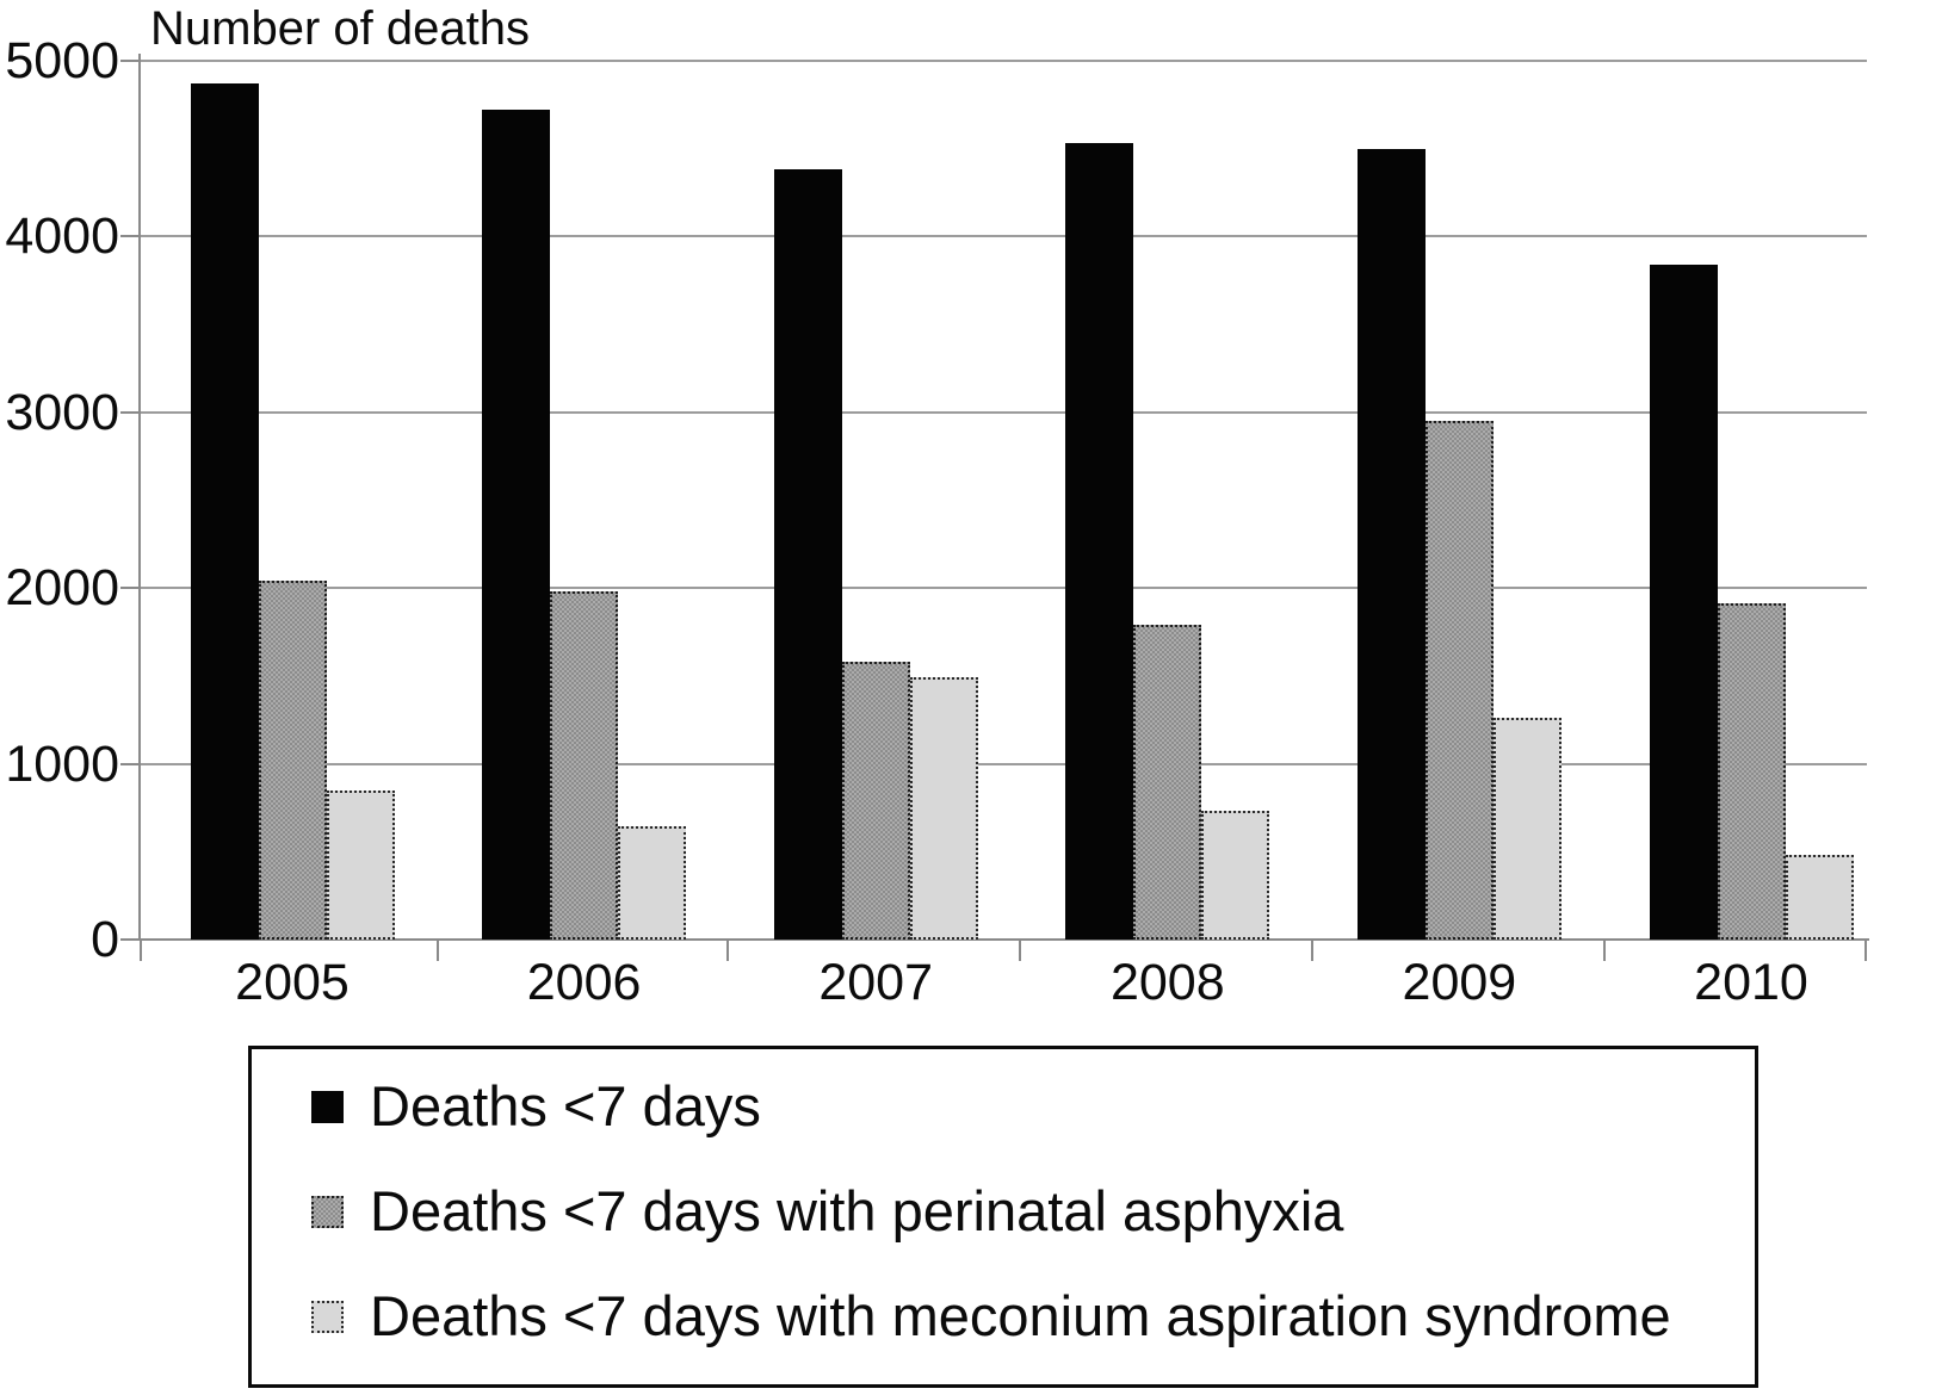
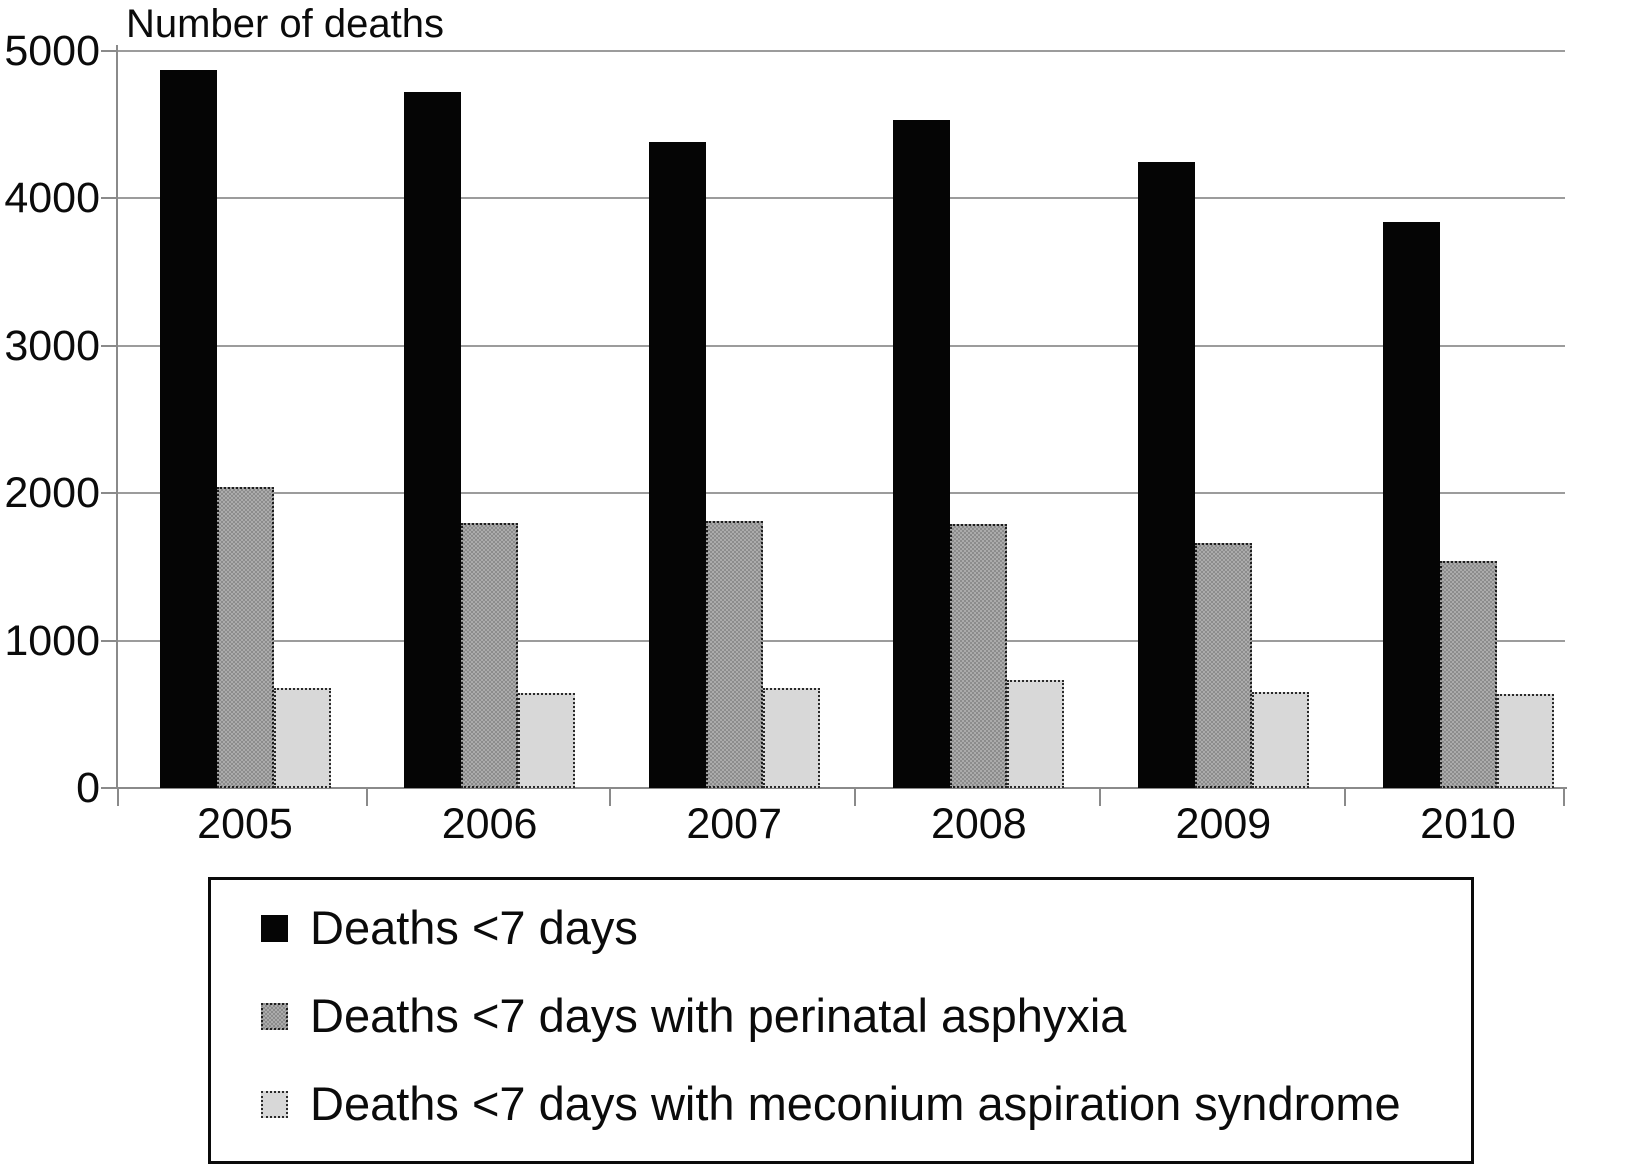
Deaths <7 days with meconium aspiration syndrome/2005: 850 -> 680
Deaths <7 days with perinatal asphyxia/2006: 1980 -> 1800
Deaths <7 days with perinatal asphyxia/2007: 1580 -> 1810
Deaths <7 days with meconium aspiration syndrome/2007: 1490 -> 680
Deaths <7 days/2009: 4500 -> 4250
Deaths <7 days with perinatal asphyxia/2009: 2950 -> 1660
Deaths <7 days with meconium aspiration syndrome/2009: 1260 -> 650
Deaths <7 days with perinatal asphyxia/2010: 1910 -> 1540
Deaths <7 days with meconium aspiration syndrome/2010: 480 -> 640
